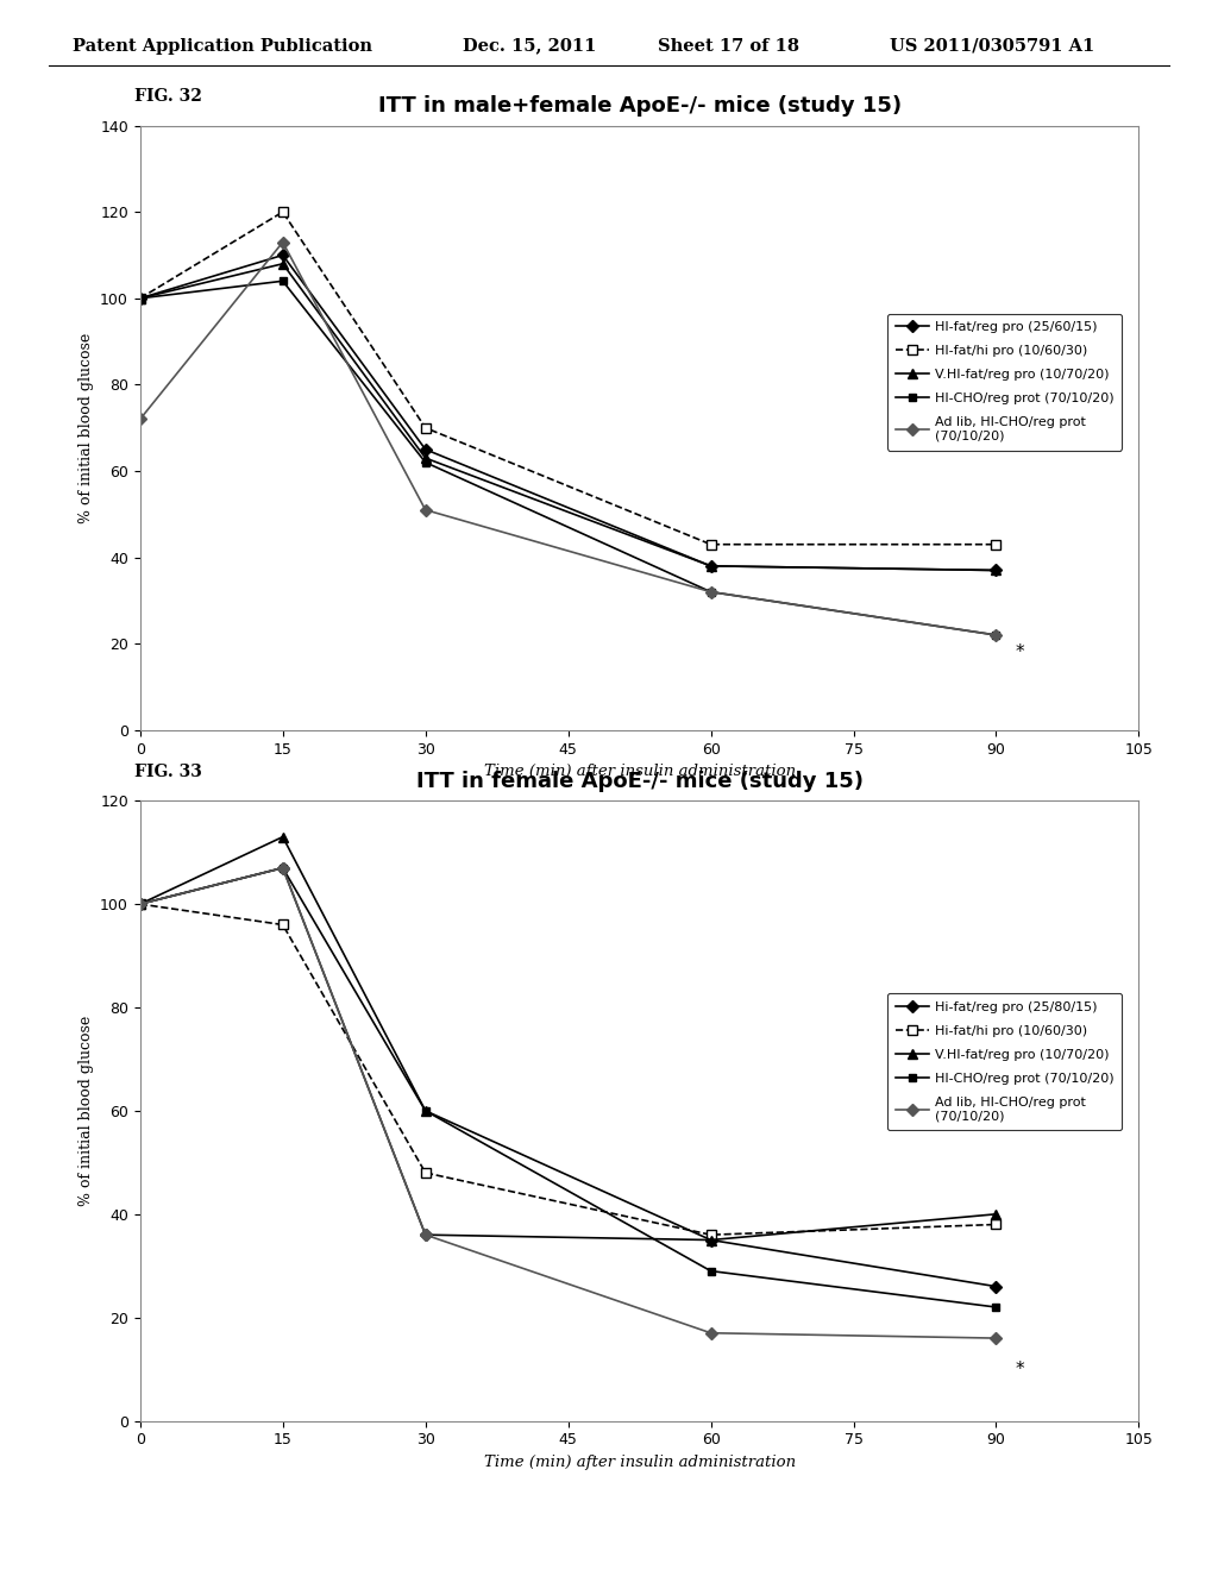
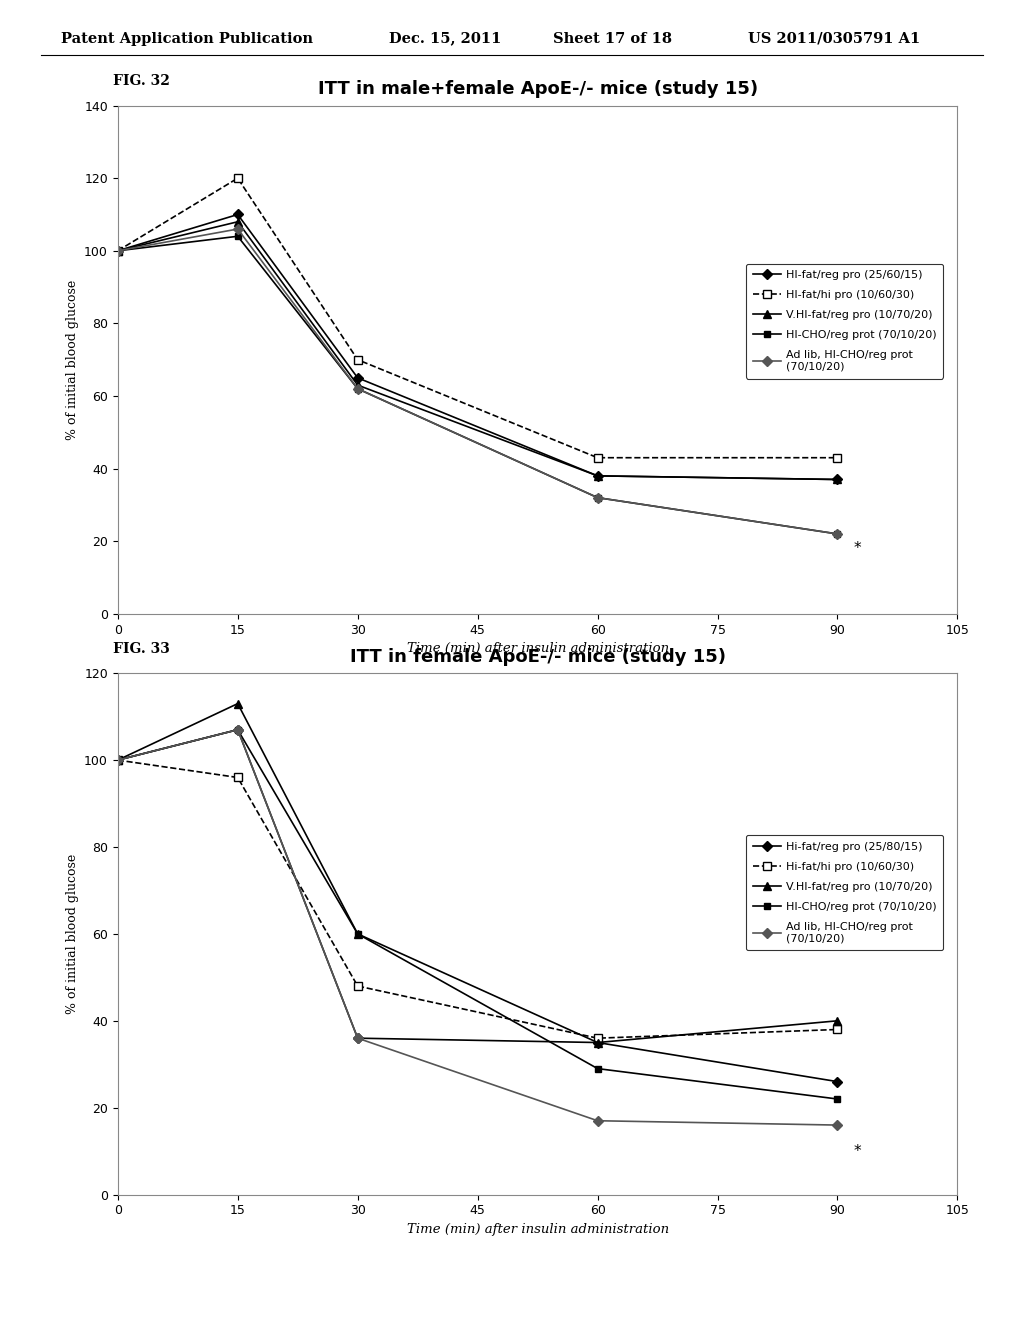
ITT in male+female ApoE-/- mice (study 15)/Ad lib, HI-CHO/reg prot (70/10/20)/0: 72 -> 100
ITT in male+female ApoE-/- mice (study 15)/Ad lib, HI-CHO/reg prot (70/10/20)/15: 113 -> 106
ITT in male+female ApoE-/- mice (study 15)/Ad lib, HI-CHO/reg prot (70/10/20)/30: 51 -> 62
